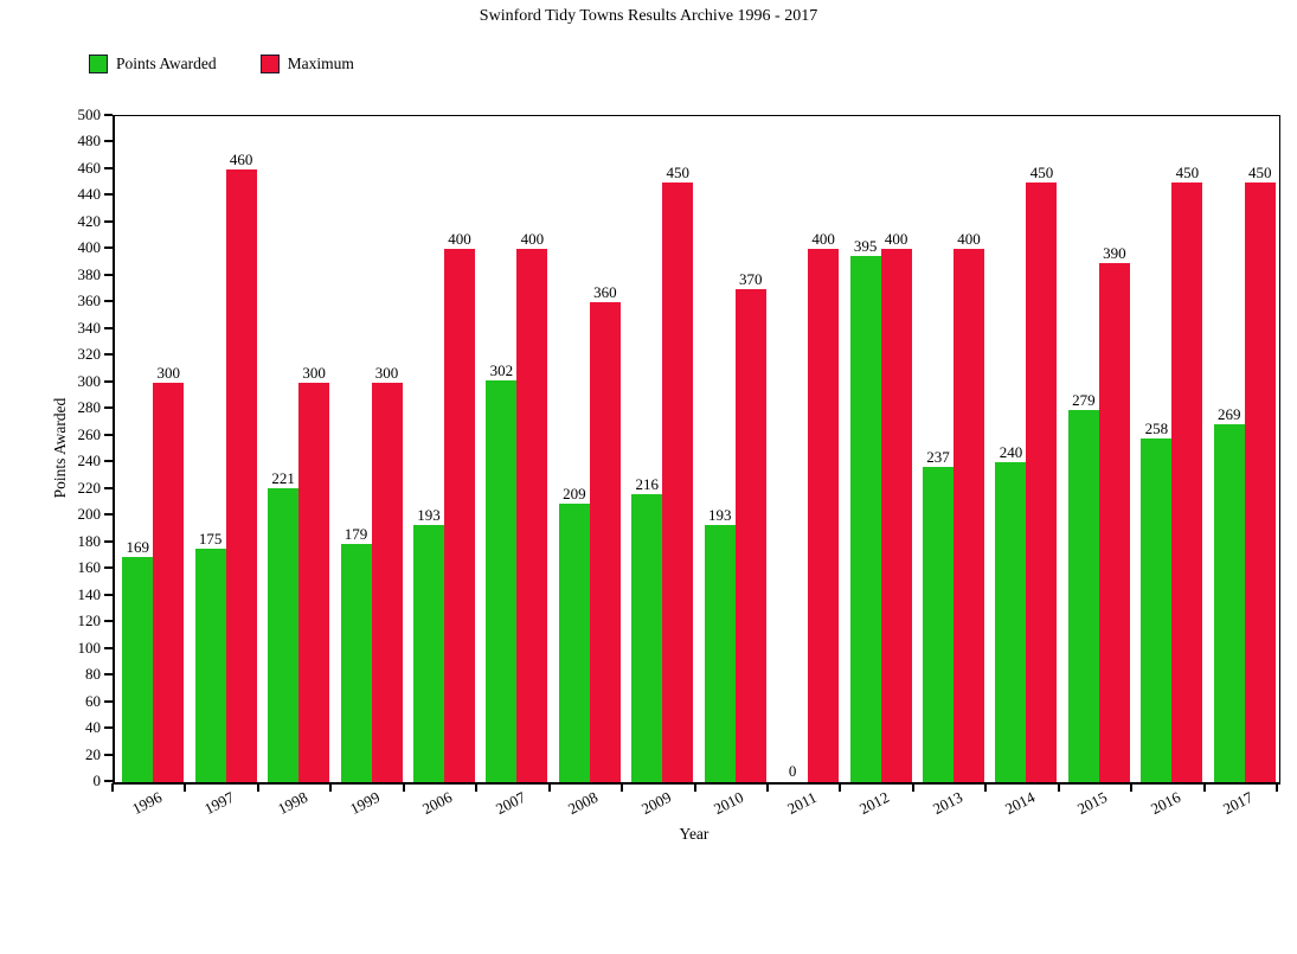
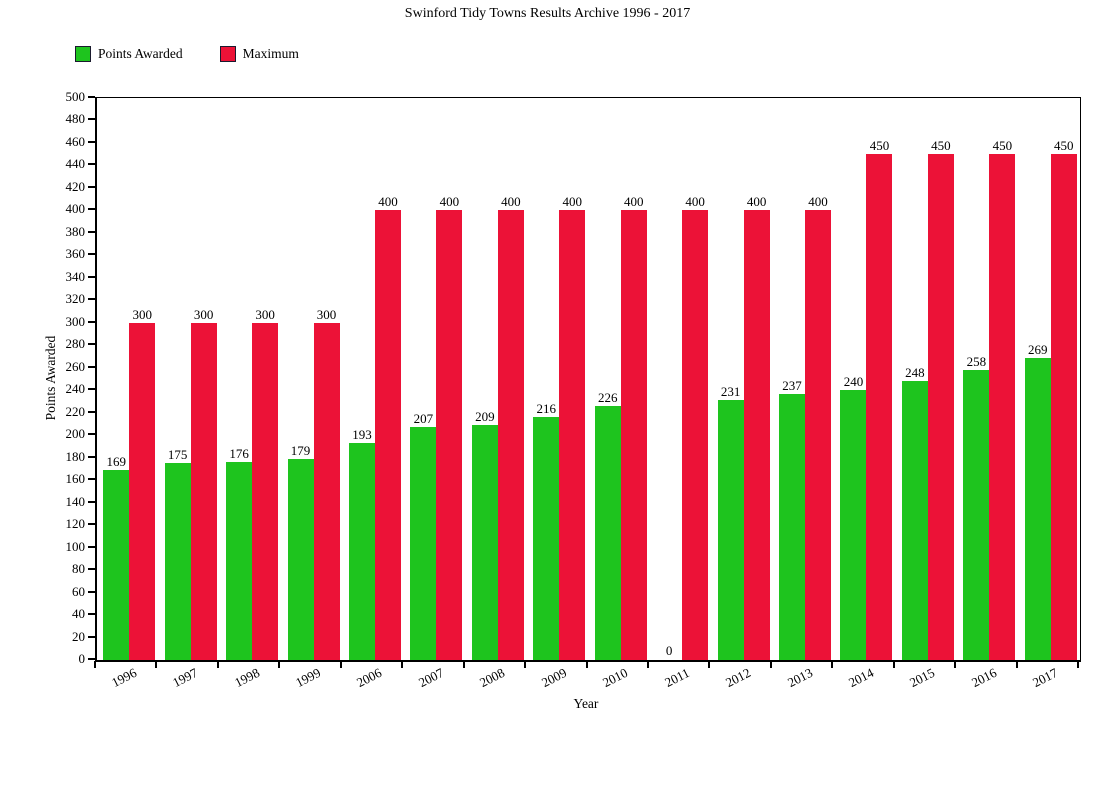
Maximum/1997: 460 -> 300
Points Awarded/1998: 221 -> 176
Points Awarded/2007: 302 -> 207
Maximum/2008: 360 -> 400
Maximum/2009: 450 -> 400
Points Awarded/2010: 193 -> 226
Maximum/2010: 370 -> 400
Points Awarded/2012: 395 -> 231
Points Awarded/2015: 279 -> 248
Maximum/2015: 390 -> 450
